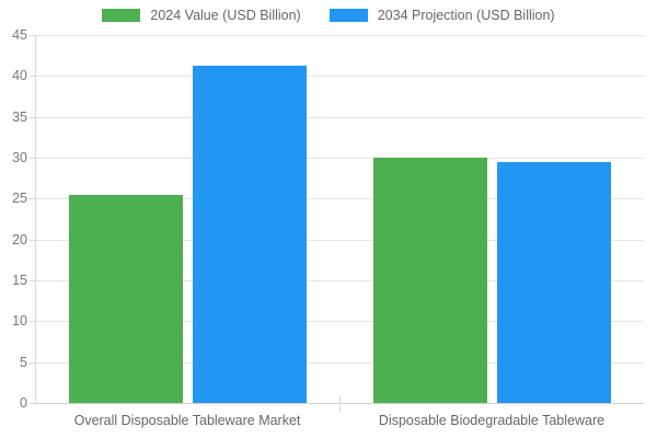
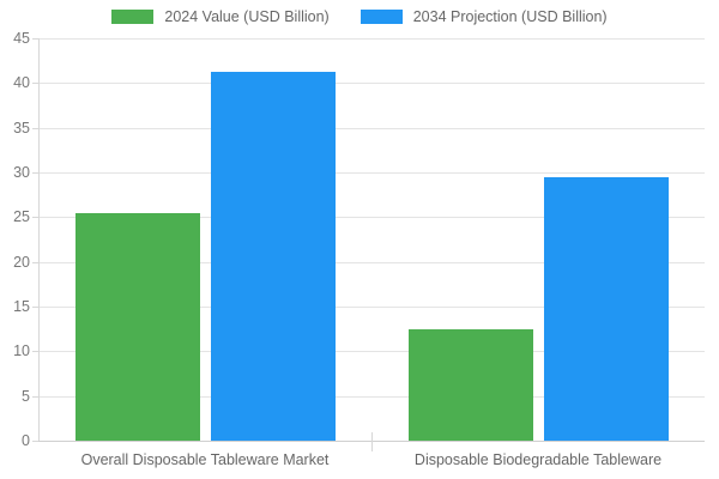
2024 Value (USD Billion)/Disposable Biodegradable Tableware: 30 -> 12
